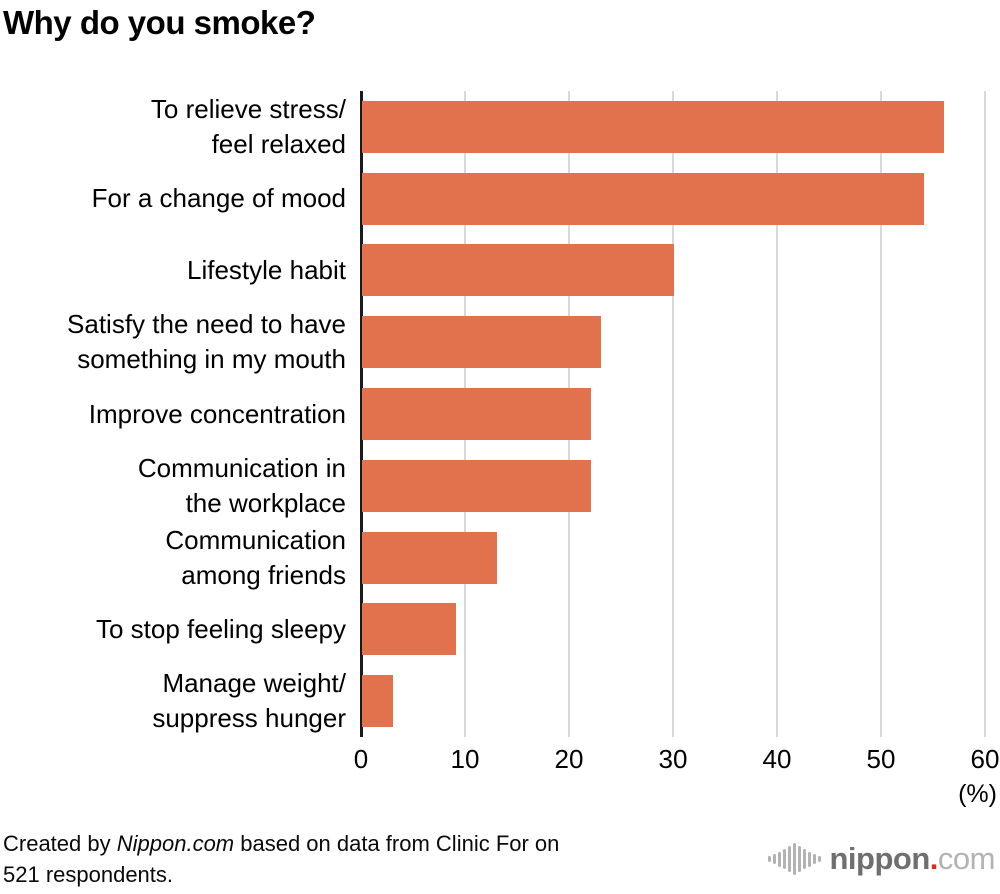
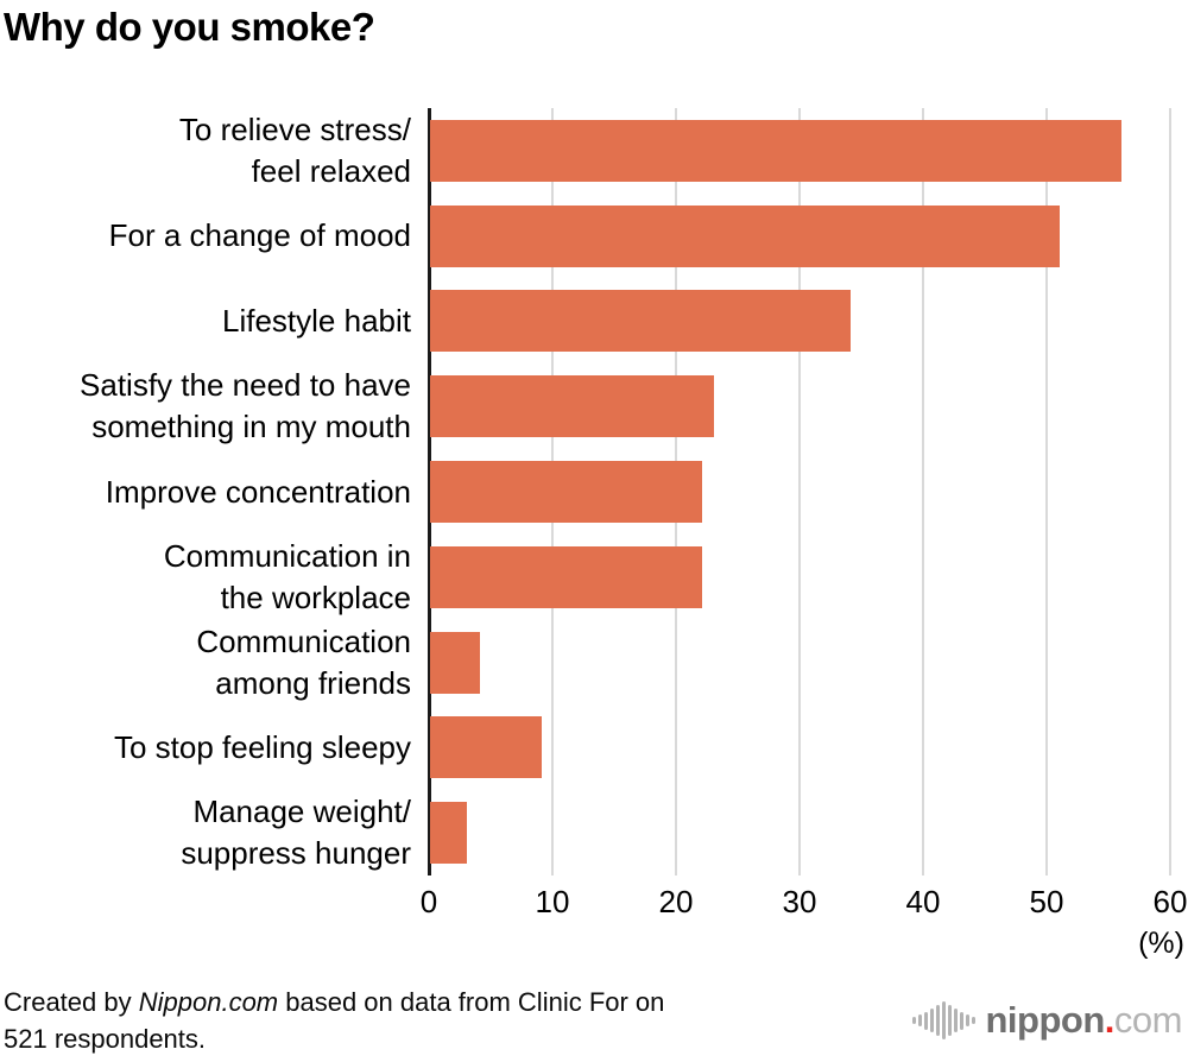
For a change of mood: 54 -> 51
Lifestyle habit: 30 -> 34
Communication among friends: 13 -> 4
